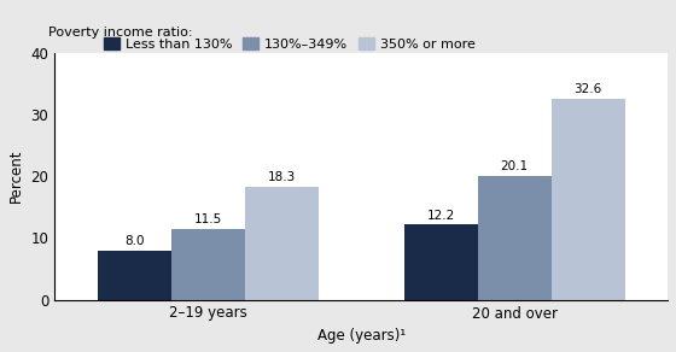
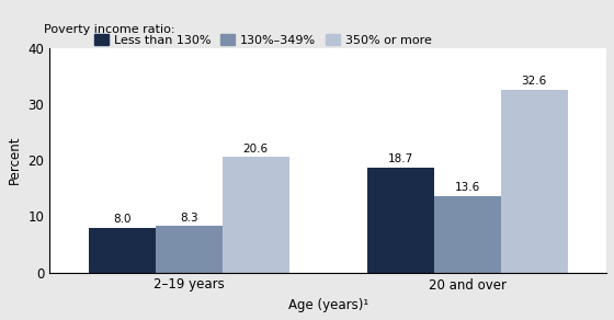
130%–349%/2–19 years: 11.5 -> 8.3
350% or more/2–19 years: 18.3 -> 20.6
Less than 130%/20 and over: 12.2 -> 18.7
130%–349%/20 and over: 20.1 -> 13.6
